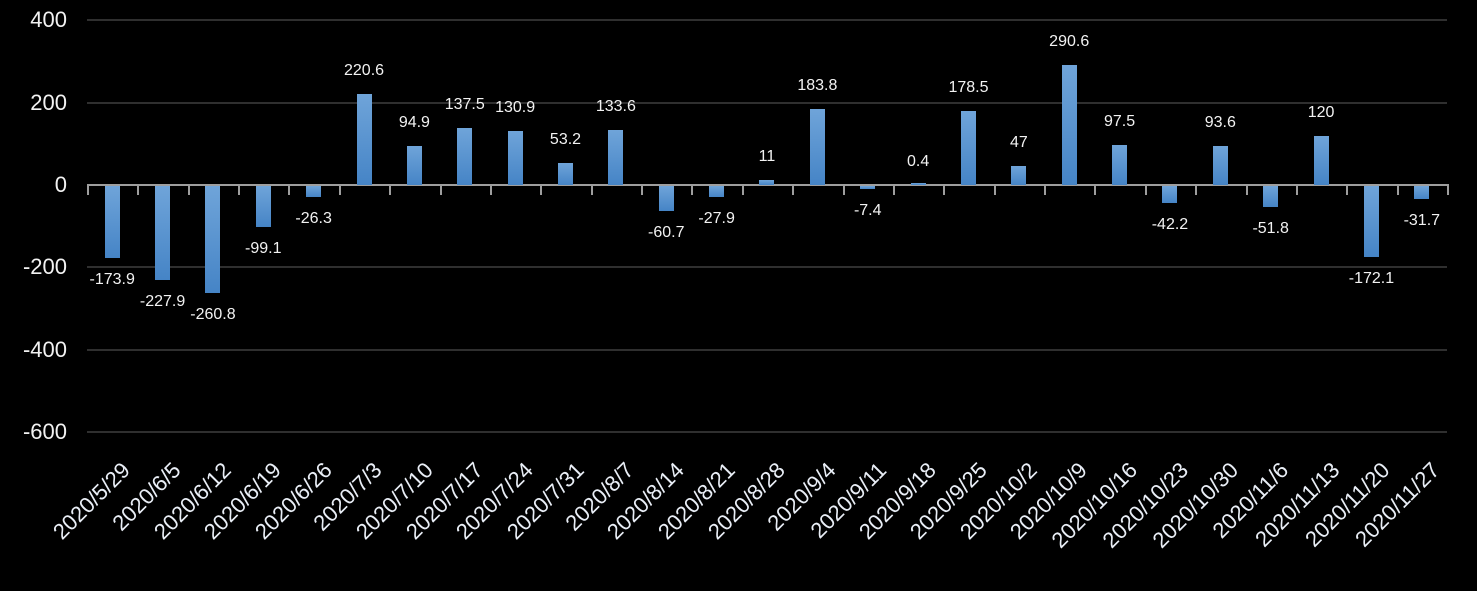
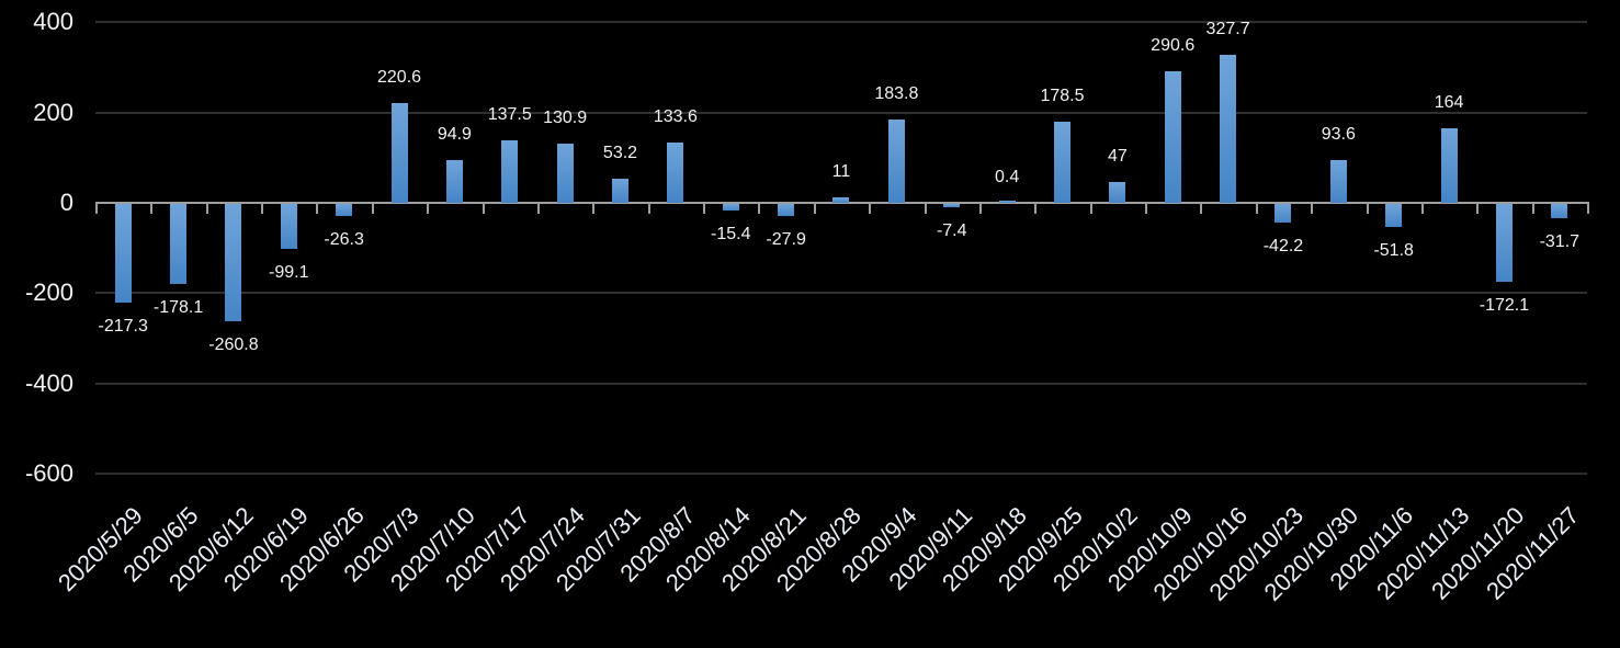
2020/5/29: -173.9 -> -217.3
2020/6/5: -227.9 -> -178.1
2020/8/14: -60.7 -> -15.4
2020/10/16: 97.5 -> 327.7
2020/11/13: 120 -> 164
